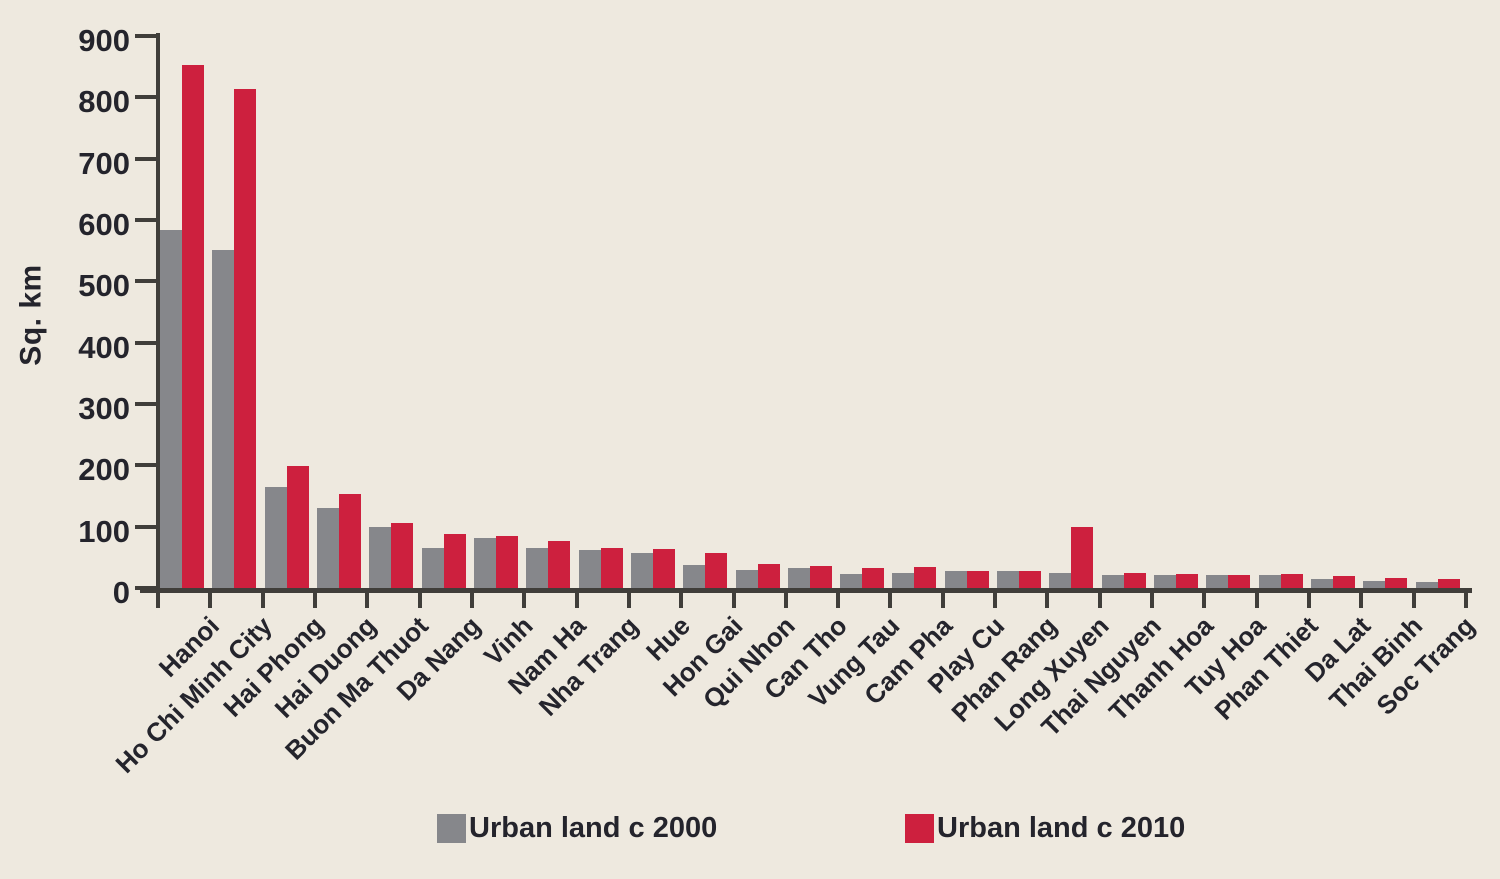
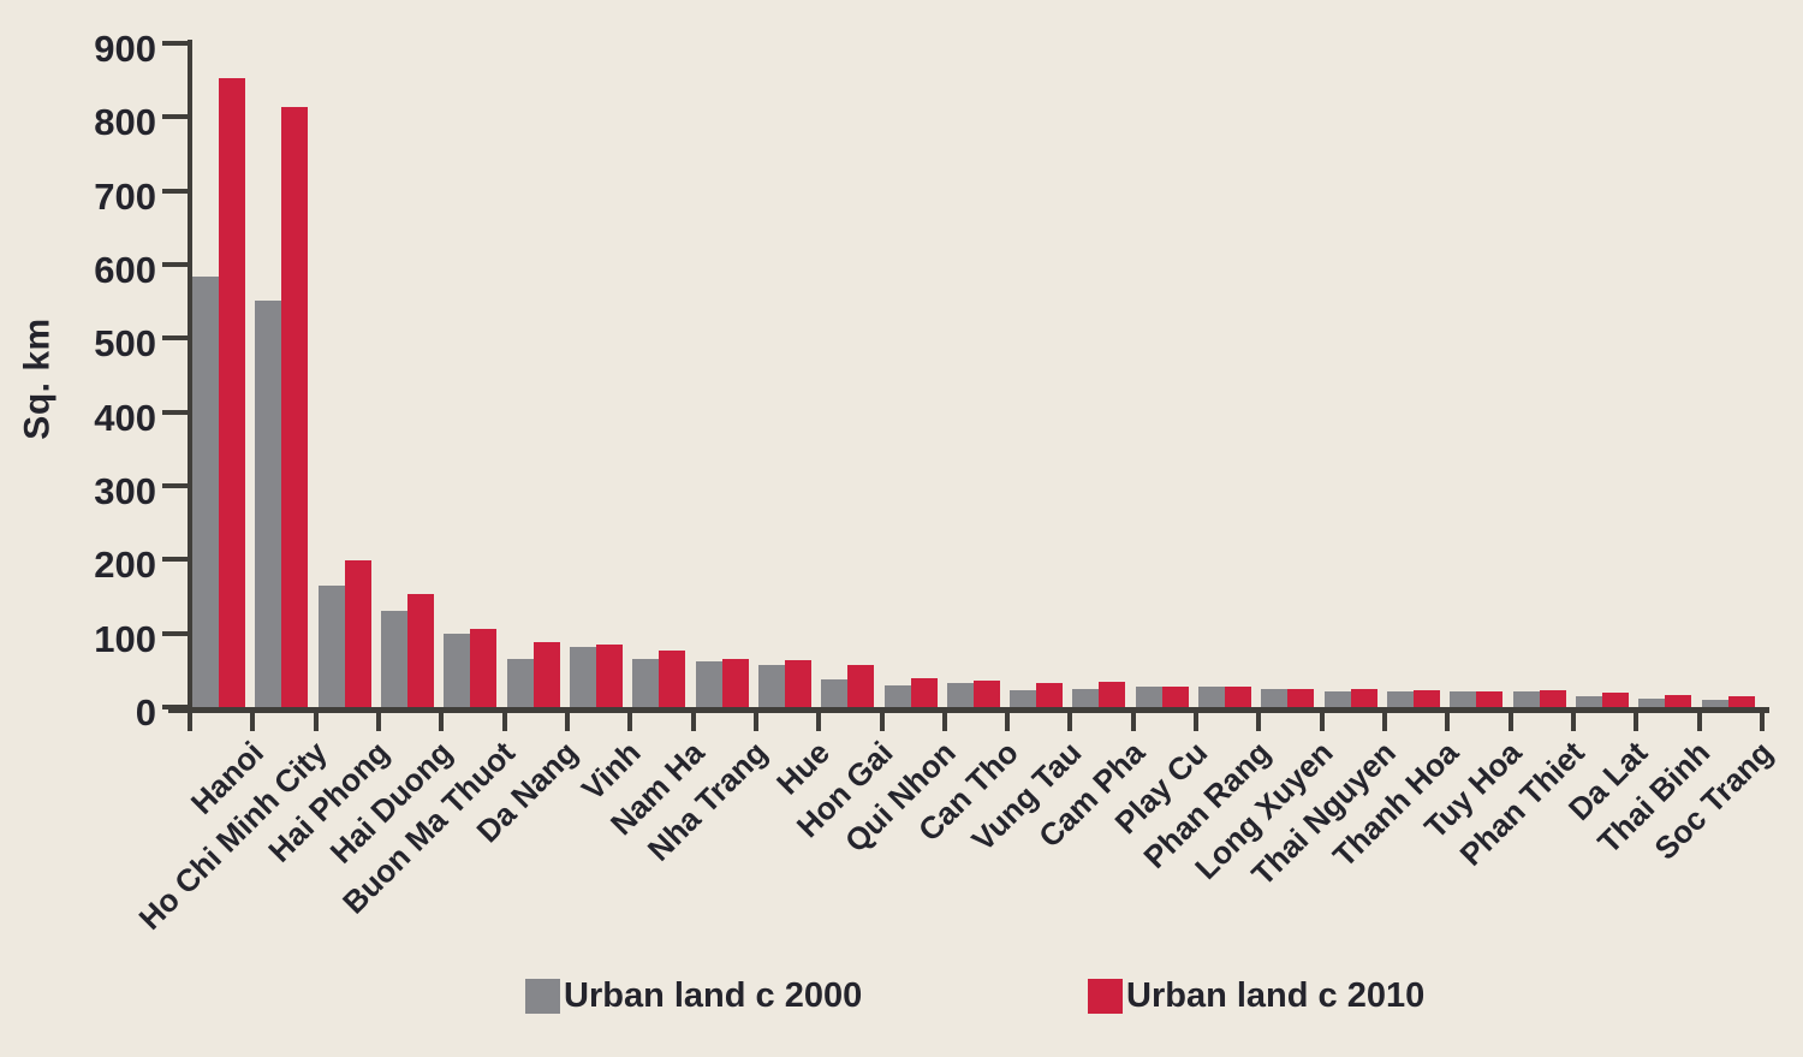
Urban land c 2010/Long Xuyen: 100 -> 20
